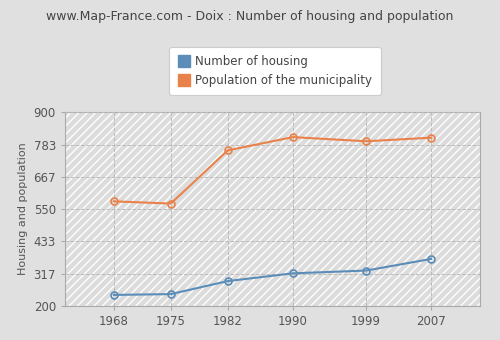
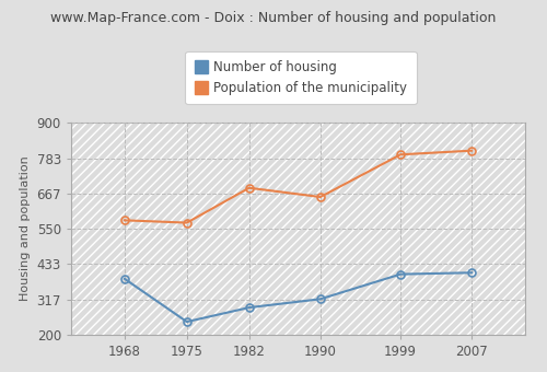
Number of housing/1968: 240 -> 385
Population of the municipality/1982: 762 -> 685
Population of the municipality/1990: 810 -> 655
Number of housing/1999: 328 -> 400
Number of housing/2007: 370 -> 405
